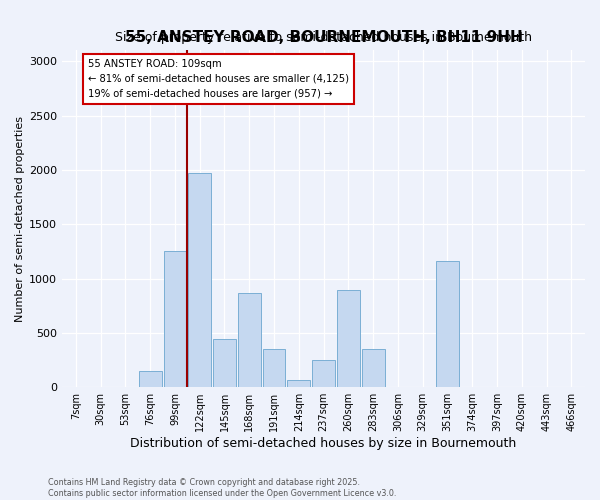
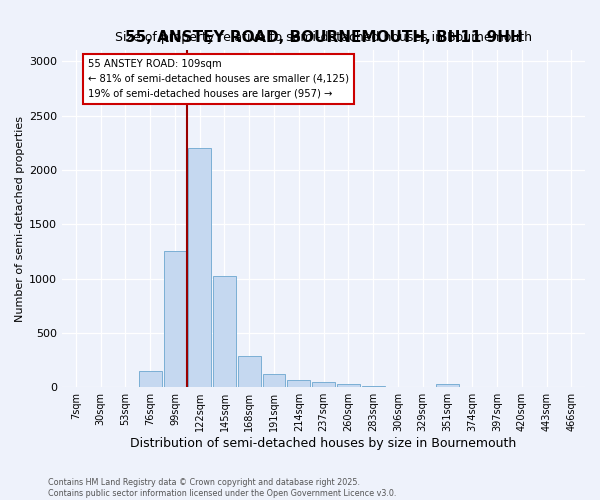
122sqm: 1970 -> 2200
145sqm: 440 -> 1020
168sqm: 870 -> 290
191sqm: 350 -> 120
237sqm: 250 -> 50
260sqm: 890 -> 30
283sqm: 350 -> 10
351sqm: 1160 -> 20
